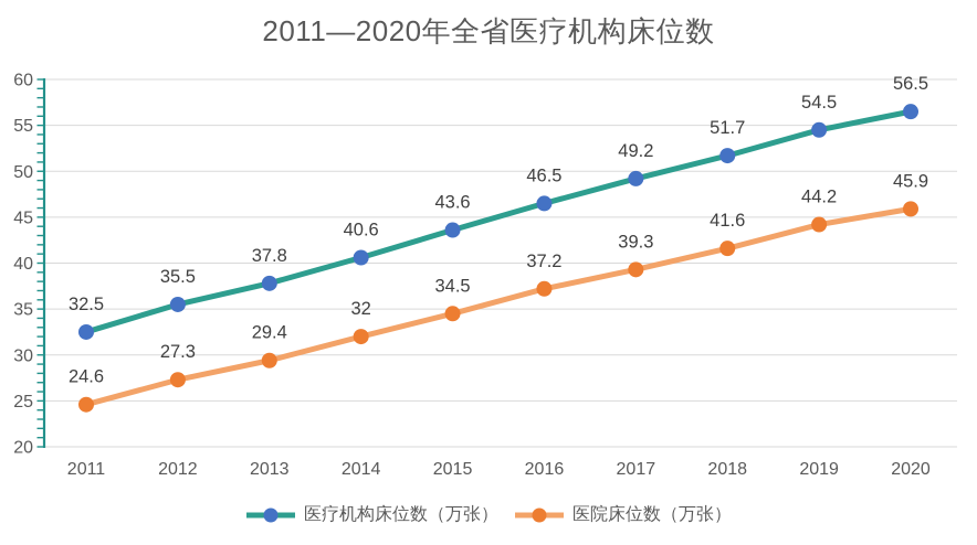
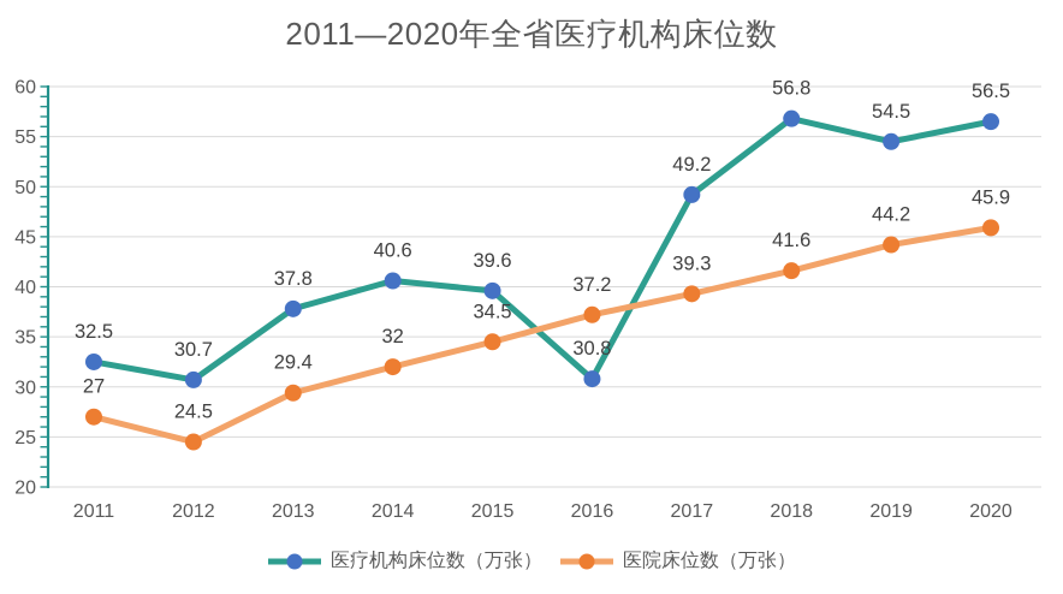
医院床位数（万张）/2011: 24.6 -> 27
医疗机构床位数（万张）/2012: 35.5 -> 30.7
医院床位数（万张）/2012: 27.3 -> 24.5
医疗机构床位数（万张）/2015: 43.6 -> 39.6
医疗机构床位数（万张）/2016: 46.5 -> 30.8
医疗机构床位数（万张）/2018: 51.7 -> 56.8
